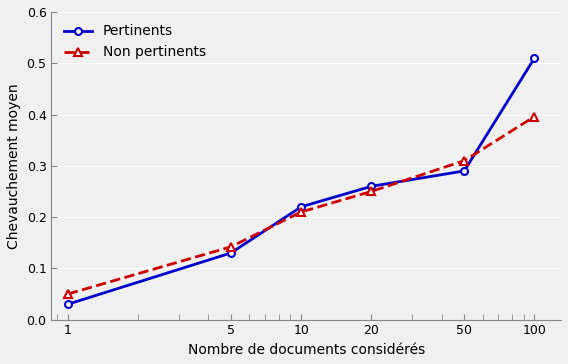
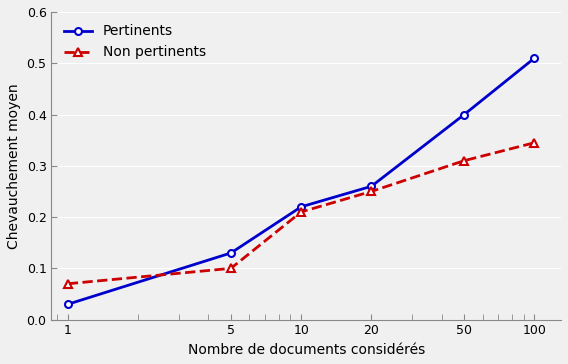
Non pertinents/1: 0.050 -> 0.070
Non pertinents/5: 0.142 -> 0.100
Pertinents/50: 0.29 -> 0.40
Non pertinents/100: 0.396 -> 0.345
